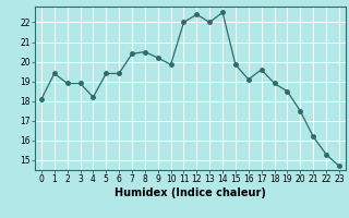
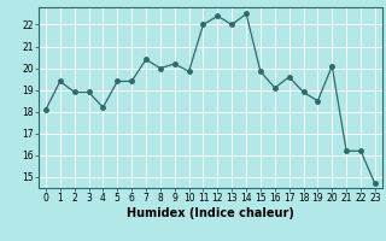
8: 20.5 -> 20.0
20: 17.5 -> 20.1
22: 15.3 -> 16.2
